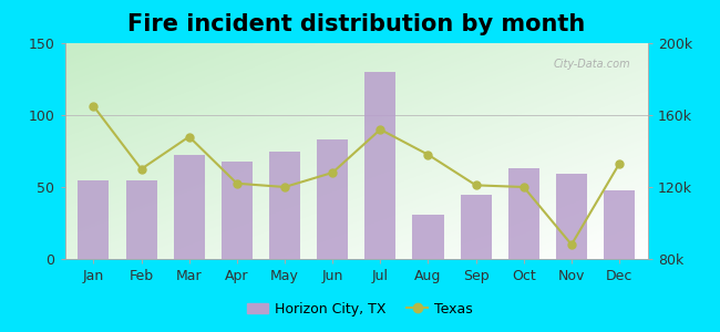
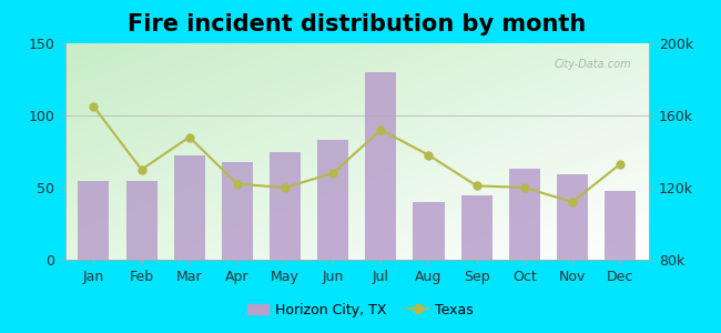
Horizon City, TX/Aug: 31 -> 40
Texas/Nov: 88k -> 112k
